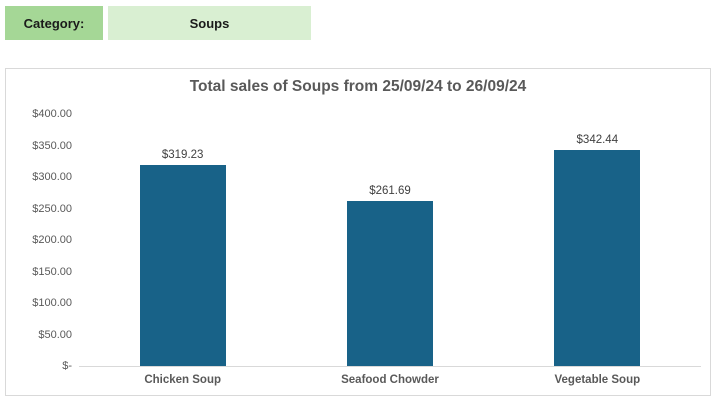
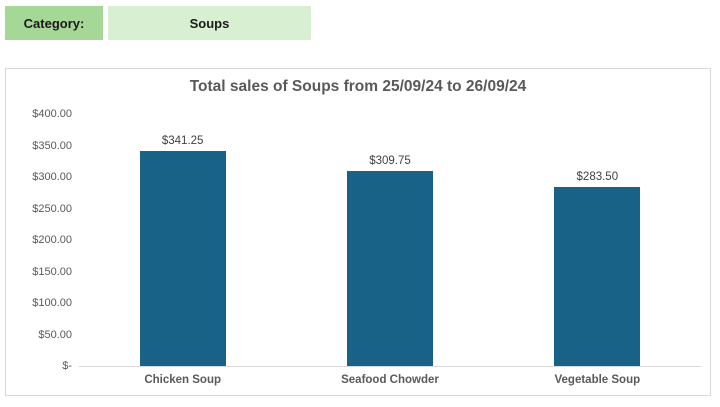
Chicken Soup: $319.23 -> $341.25
Seafood Chowder: $261.69 -> $309.75
Vegetable Soup: $342.44 -> $283.50
